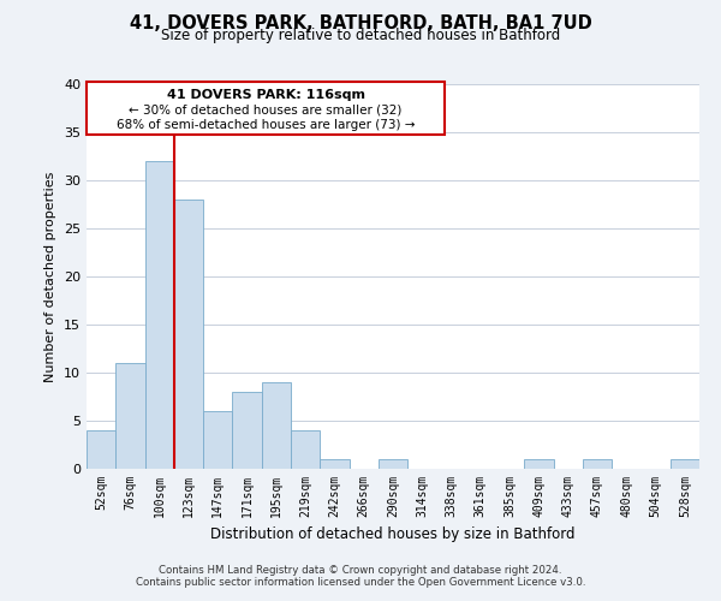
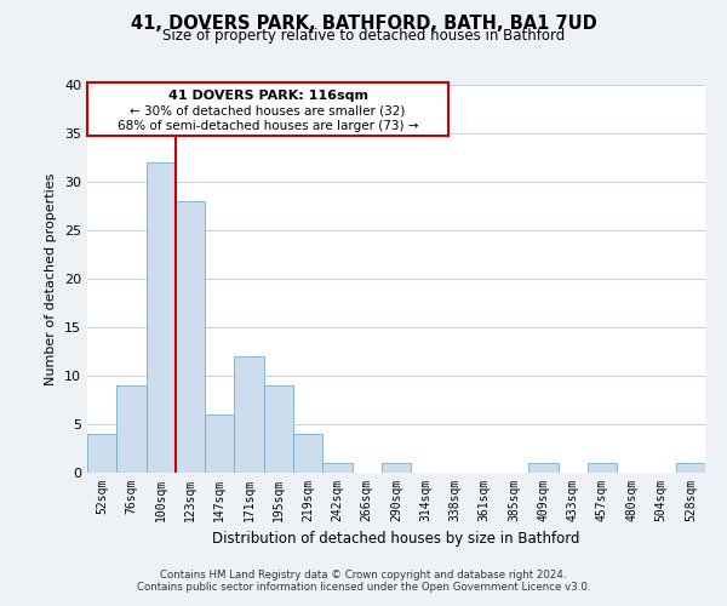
76sqm: 11 -> 9
171sqm: 8 -> 12
